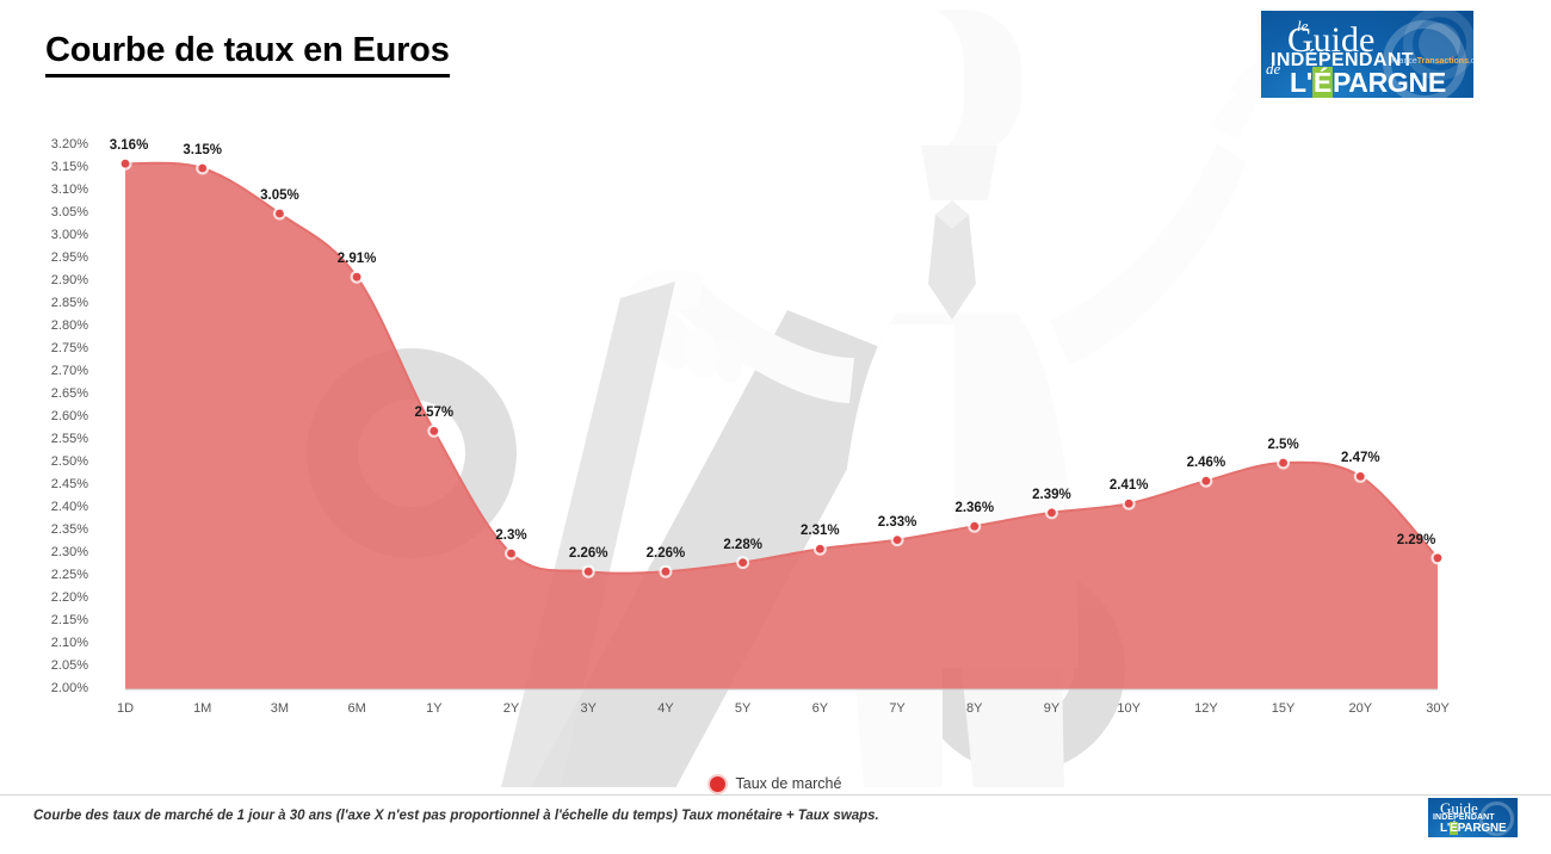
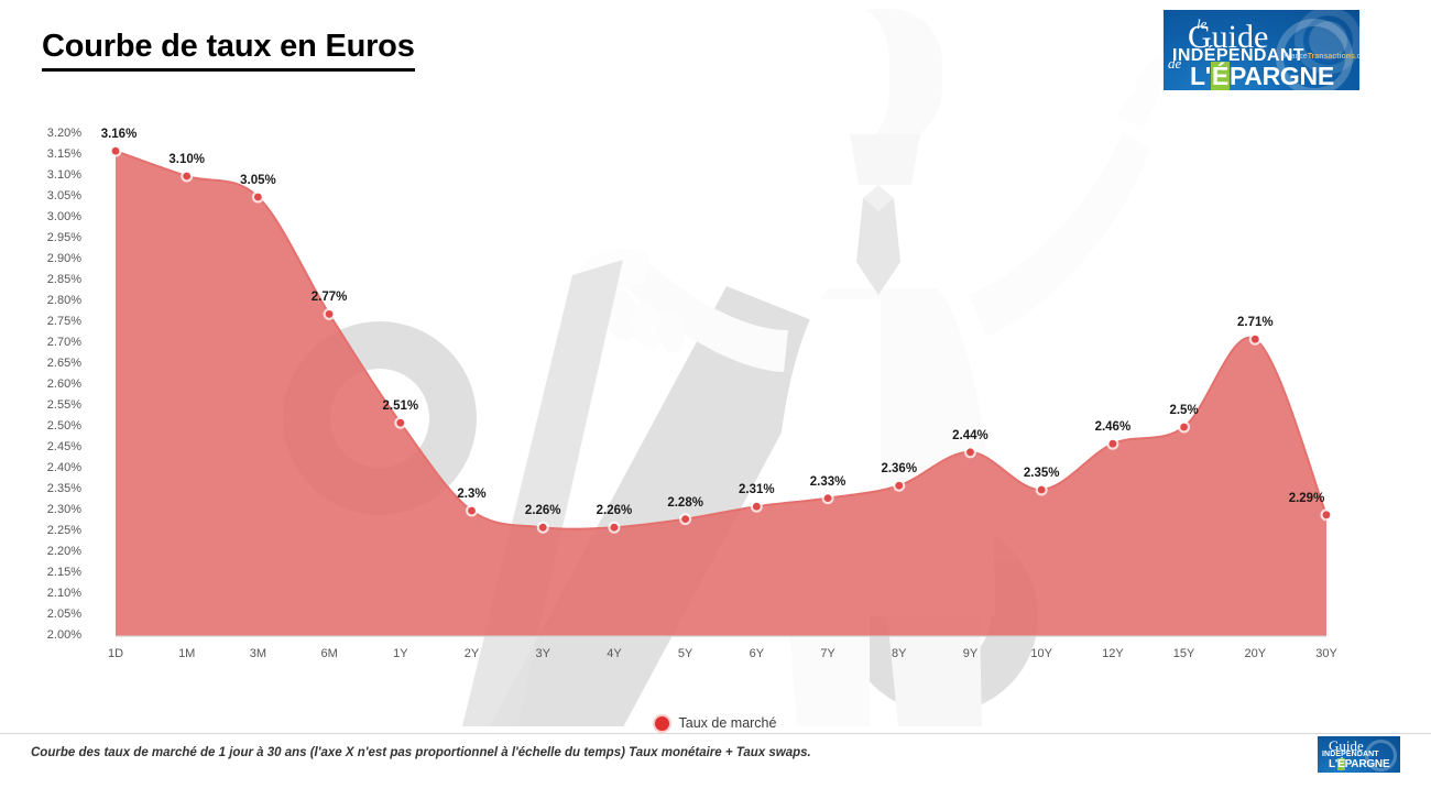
1M: 3.15% -> 3.10%
6M: 2.91% -> 2.77%
1Y: 2.57% -> 2.51%
9Y: 2.39% -> 2.44%
10Y: 2.41% -> 2.35%
20Y: 2.47% -> 2.71%
